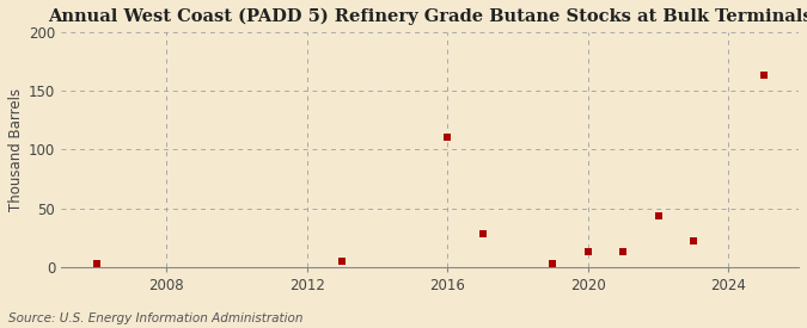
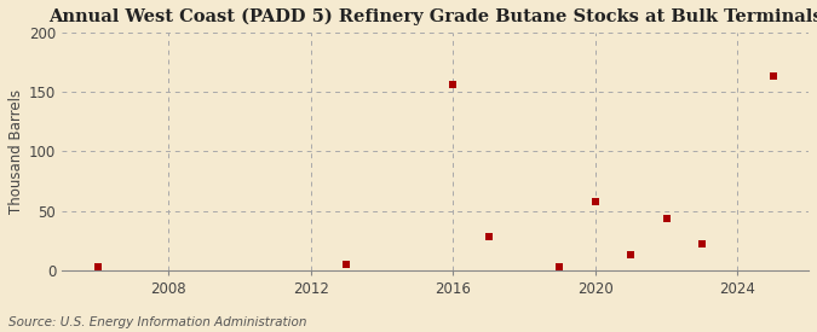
2016: 110 -> 156
2020: 13 -> 58
